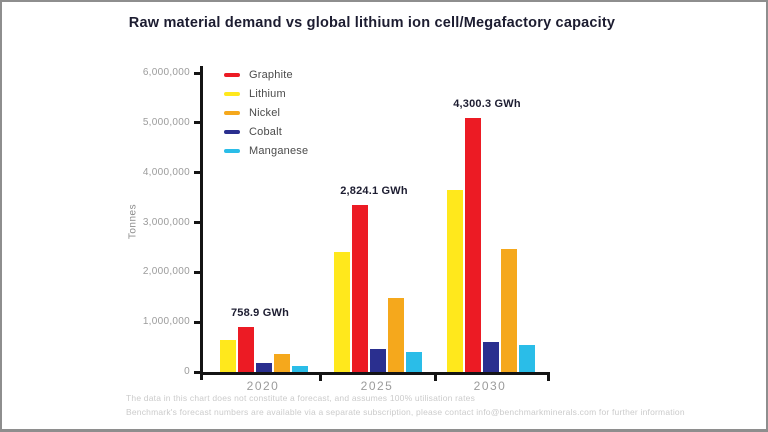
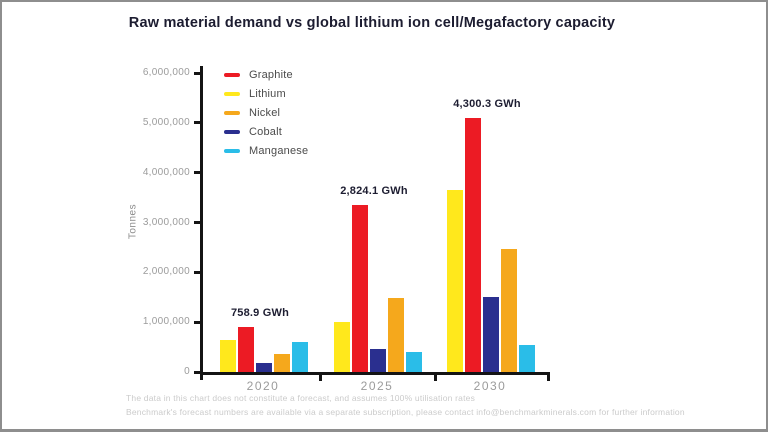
Manganese/2020: 100000 -> 600000
Lithium/2025: 2400000 -> 1000000
Cobalt/2030: 600000 -> 1500000
